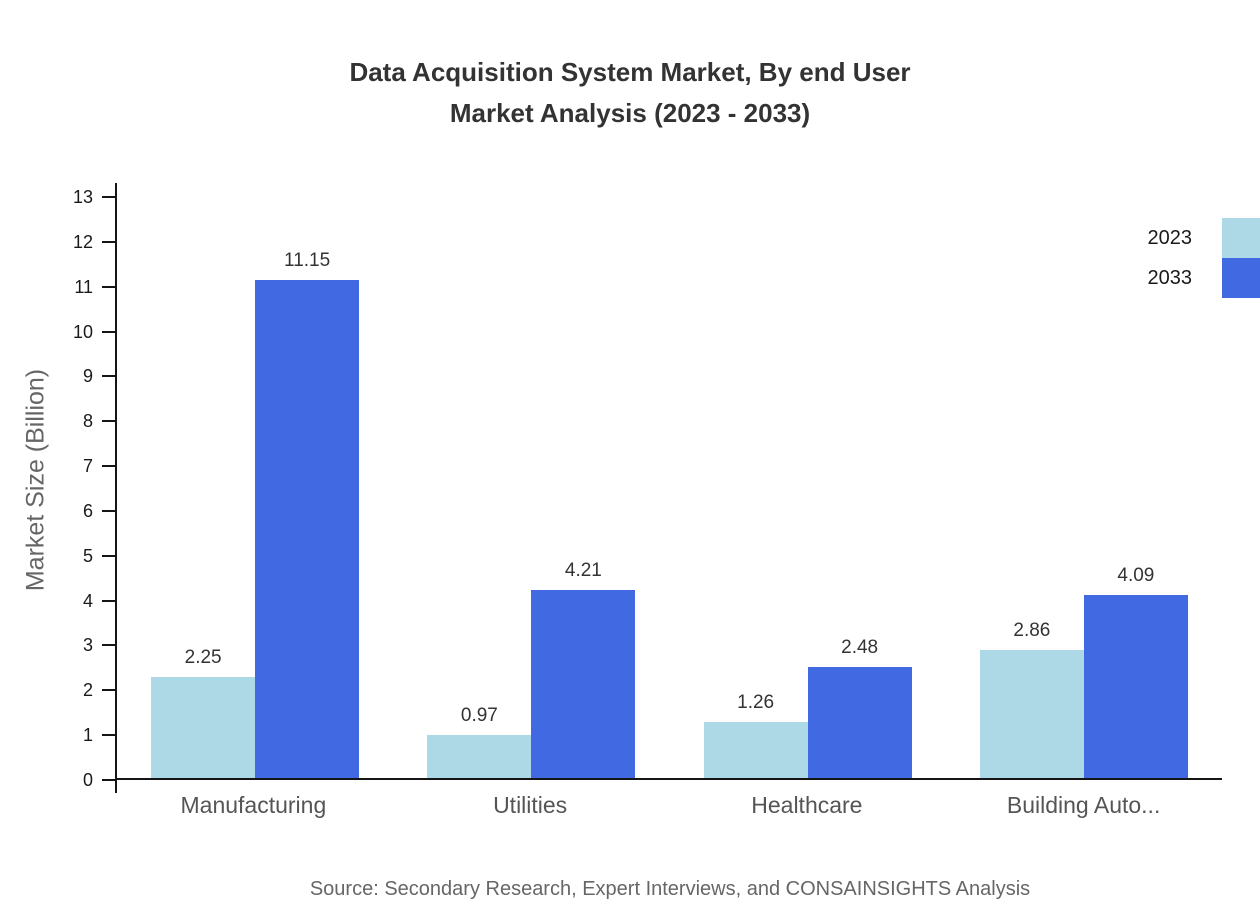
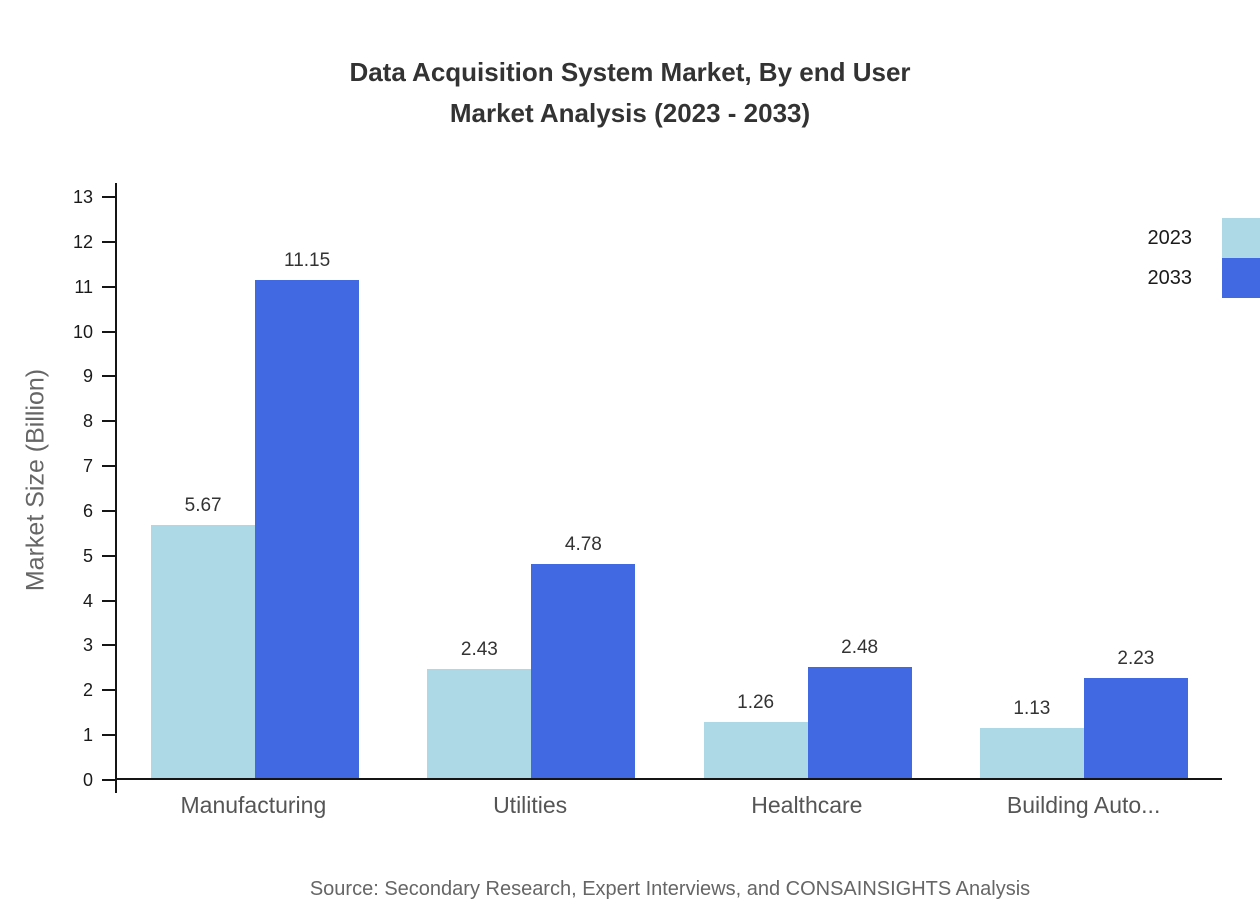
2023/Manufacturing: 2.25 -> 5.67
2023/Utilities: 0.97 -> 2.43
2033/Utilities: 4.21 -> 4.78
2023/Building Auto...: 2.86 -> 1.13
2033/Building Auto...: 4.09 -> 2.23
